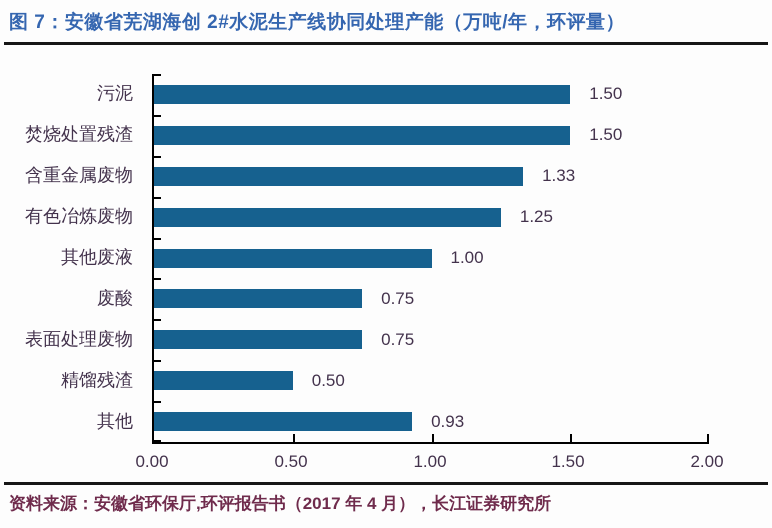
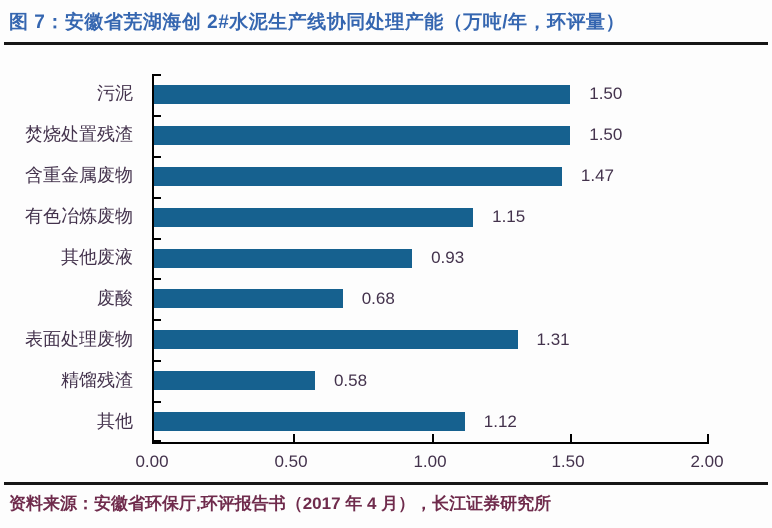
含重金属废物: 1.33 -> 1.47
有色冶炼废物: 1.25 -> 1.15
其他废液: 1.00 -> 0.93
废酸: 0.75 -> 0.68
表面处理废物: 0.75 -> 1.31
精馏残渣: 0.50 -> 0.58
其他: 0.93 -> 1.12
